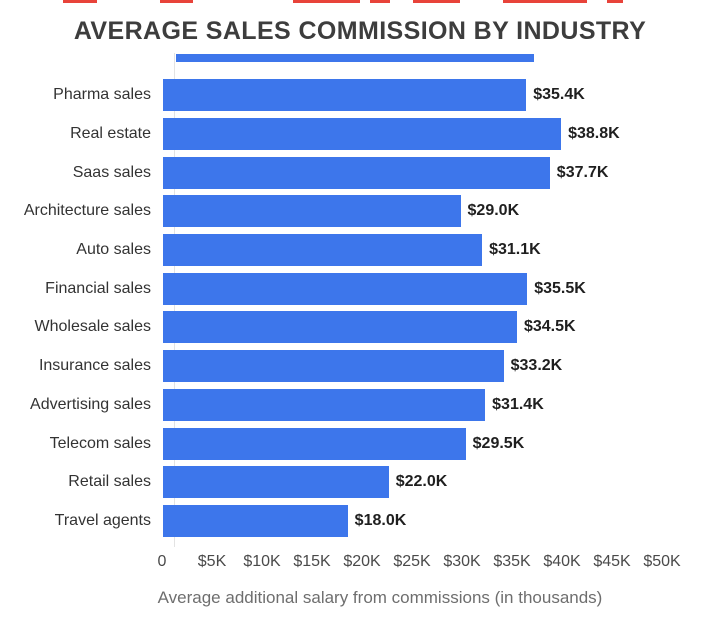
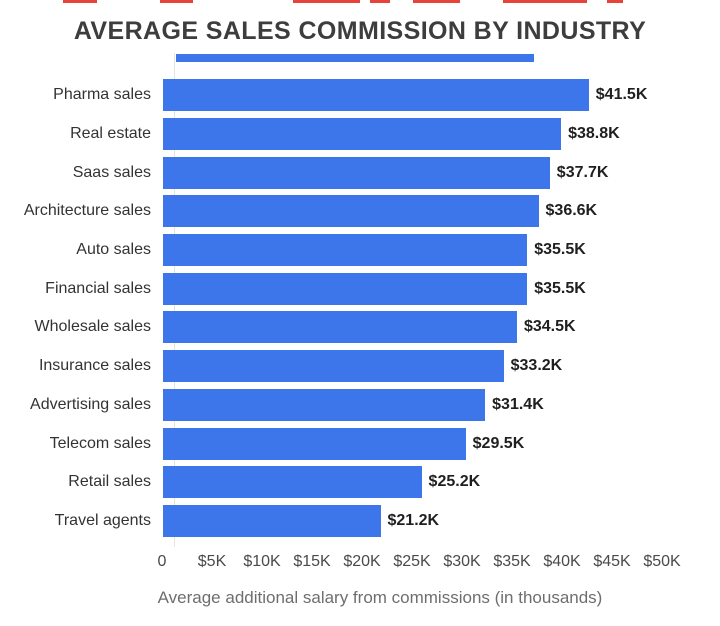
Pharma sales: $35.4K -> $41.5K
Architecture sales: $29.0K -> $36.6K
Auto sales: $31.1K -> $35.5K
Retail sales: $22.0K -> $25.2K
Travel agents: $18.0K -> $21.2K
